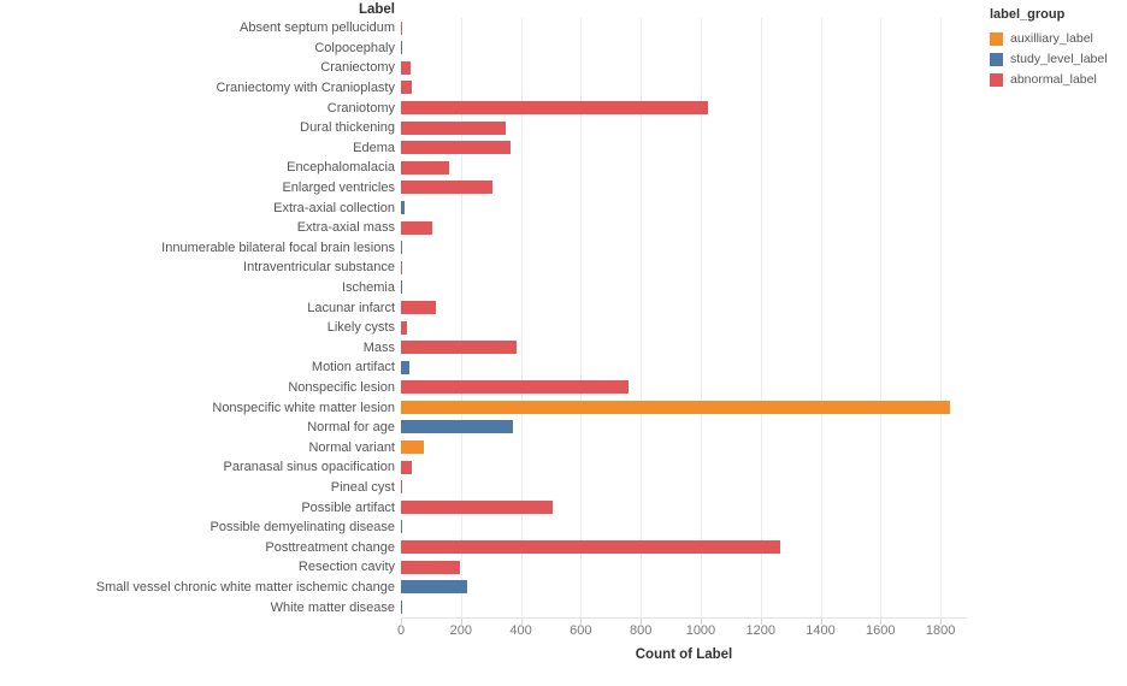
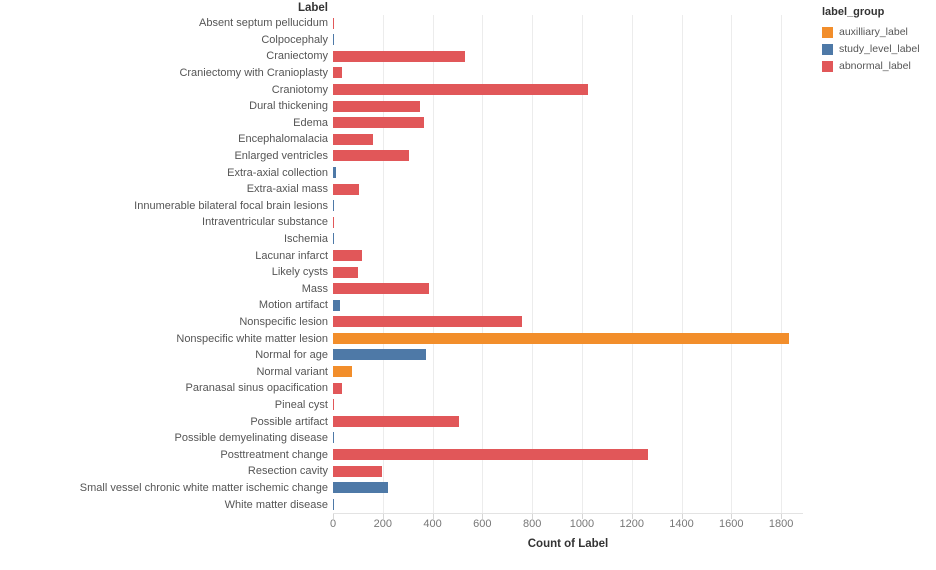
Craniectomy: 30 -> 530
Likely cysts: 20 -> 100
